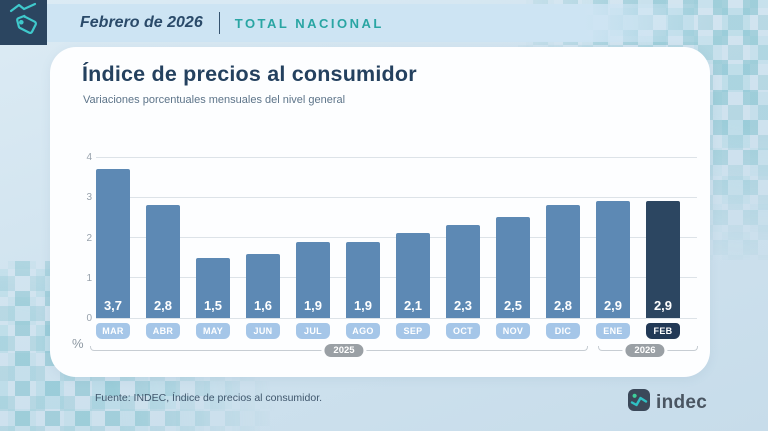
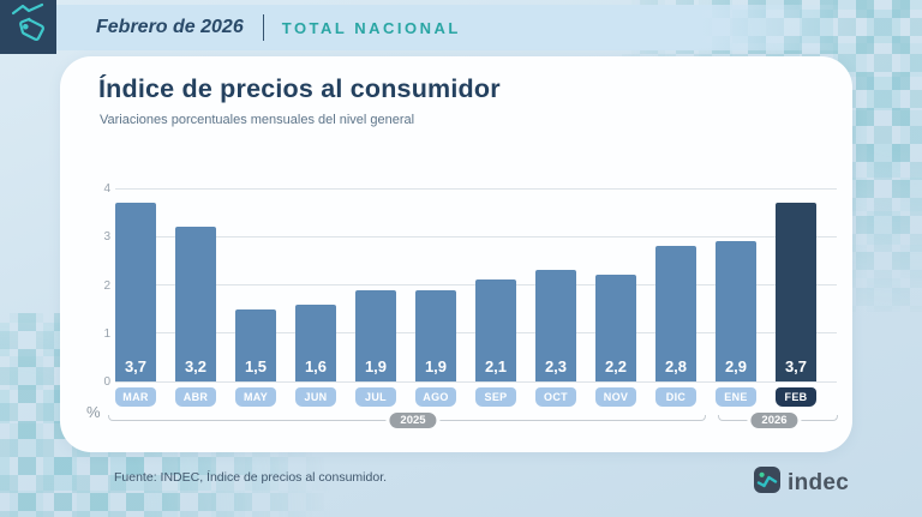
ABR: 2,8 -> 3,2
NOV: 2,5 -> 2,2
FEB: 2,9 -> 3,7
